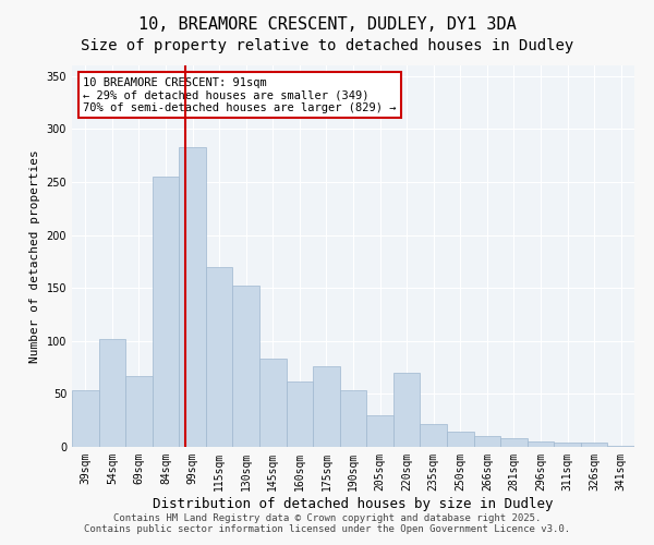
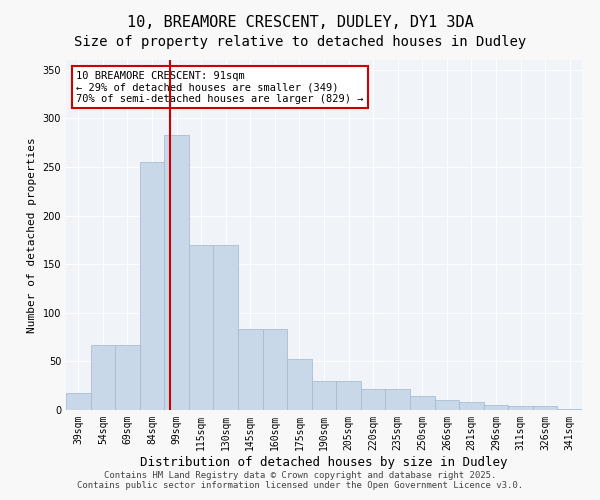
39sqm: 54 -> 18
54sqm: 102 -> 67
130sqm: 152 -> 170
160sqm: 62 -> 83
175sqm: 76 -> 52
190sqm: 54 -> 30
220sqm: 70 -> 22
